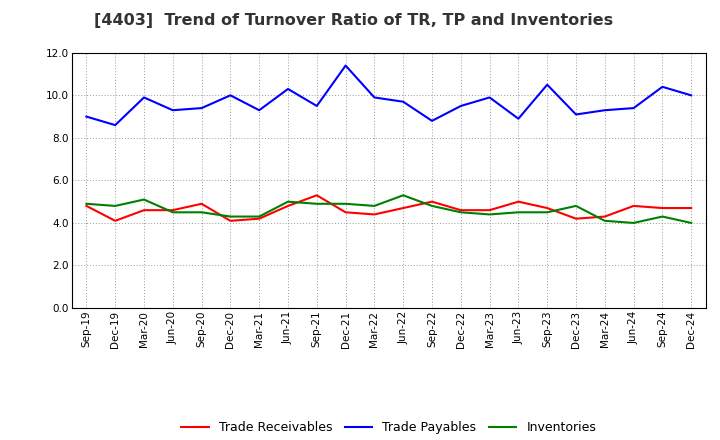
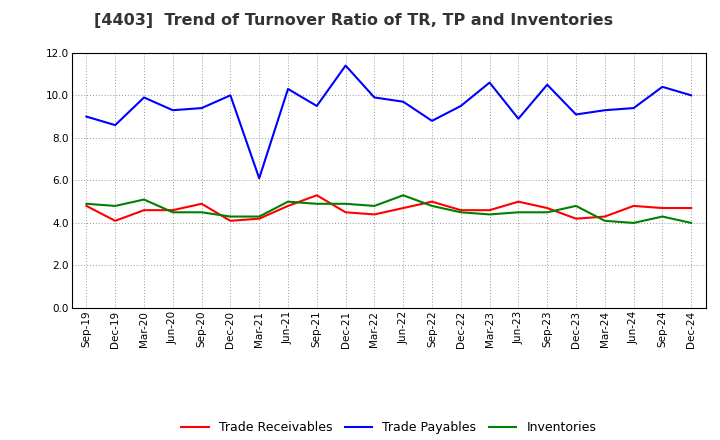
Trade Payables/Mar-21: 9.3 -> 6.1
Trade Payables/Mar-23: 9.9 -> 10.6
